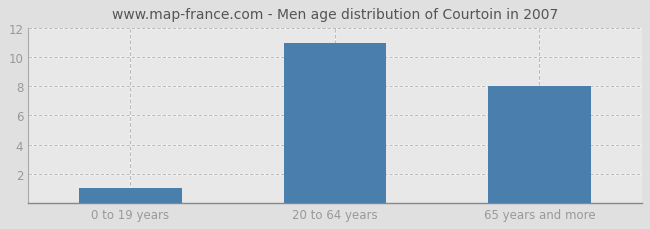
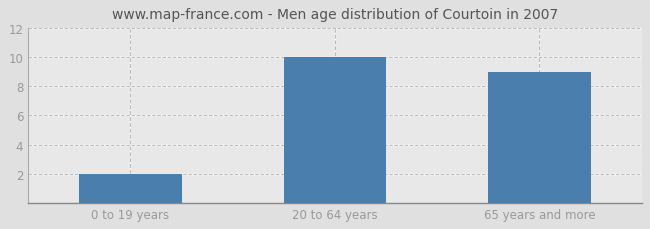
0 to 19 years: 1 -> 2
20 to 64 years: 11 -> 10
65 years and more: 8 -> 9
